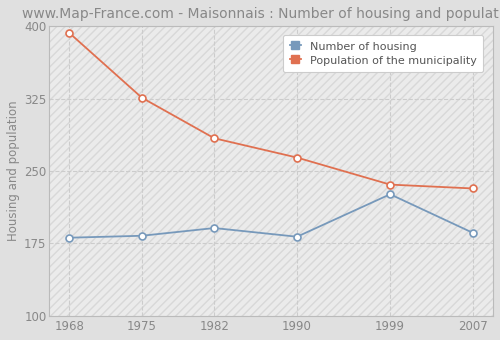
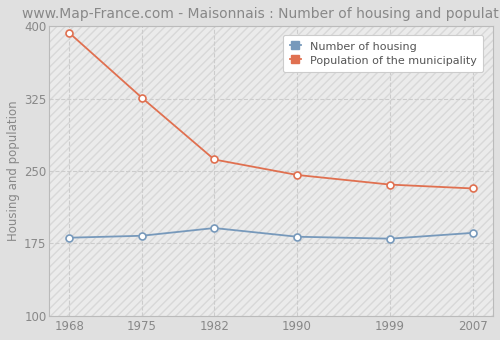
Population of the municipality/1982: 284 -> 262
Population of the municipality/1990: 264 -> 246
Number of housing/1999: 226 -> 180
